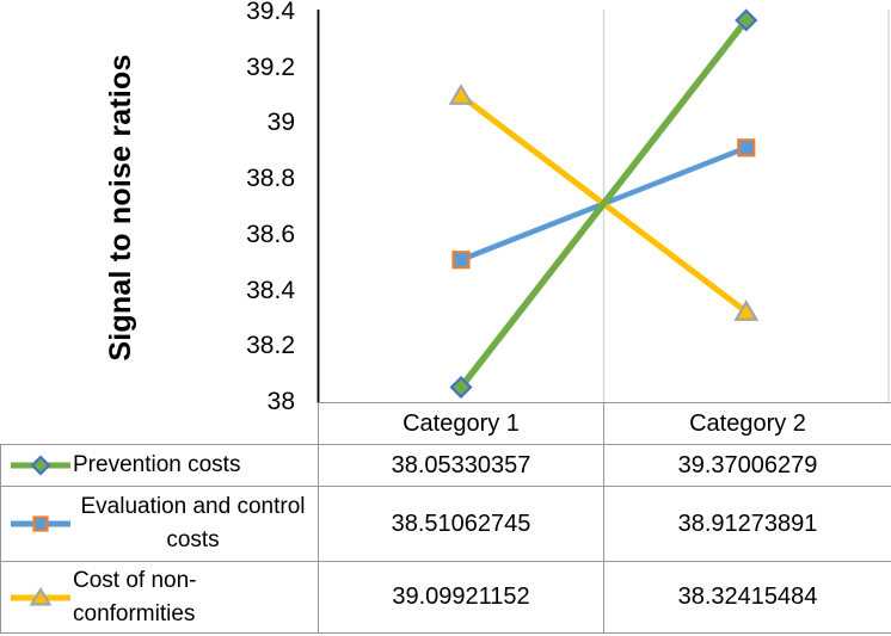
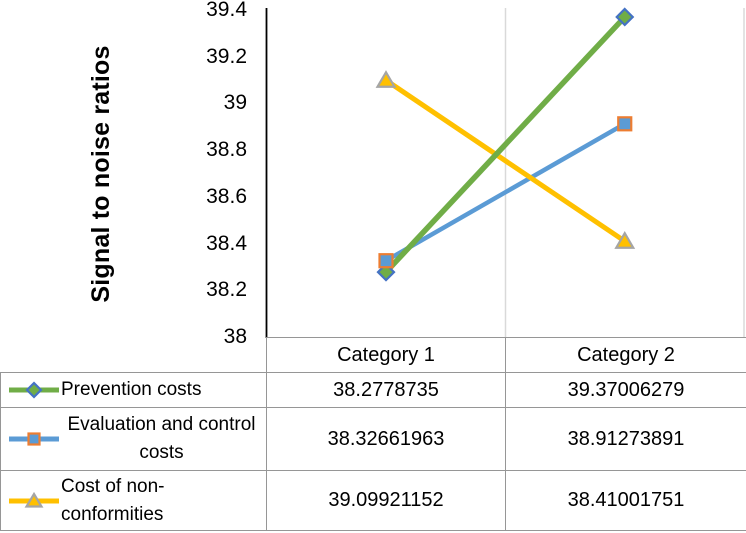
Prevention costs/Category 1: 38.05330357 -> 38.2778735
Evaluation and control costs/Category 1: 38.51062745 -> 38.32661963
Cost of non-conformities/Category 2: 38.32415484 -> 38.41001751
